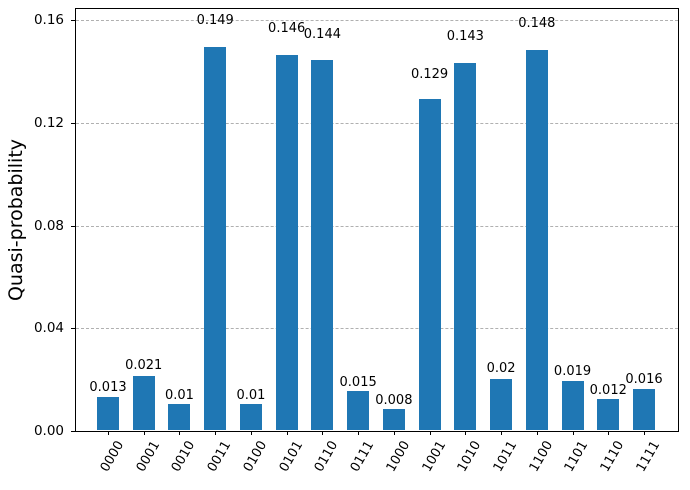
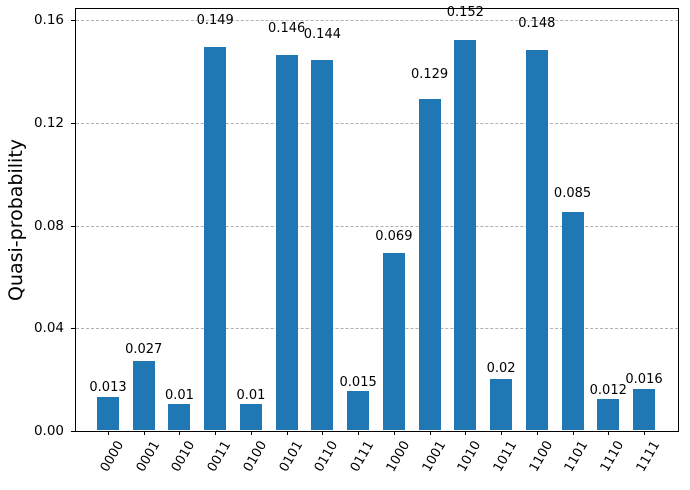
0001: 0.021 -> 0.027
1000: 0.008 -> 0.069
1010: 0.143 -> 0.152
1101: 0.019 -> 0.085
